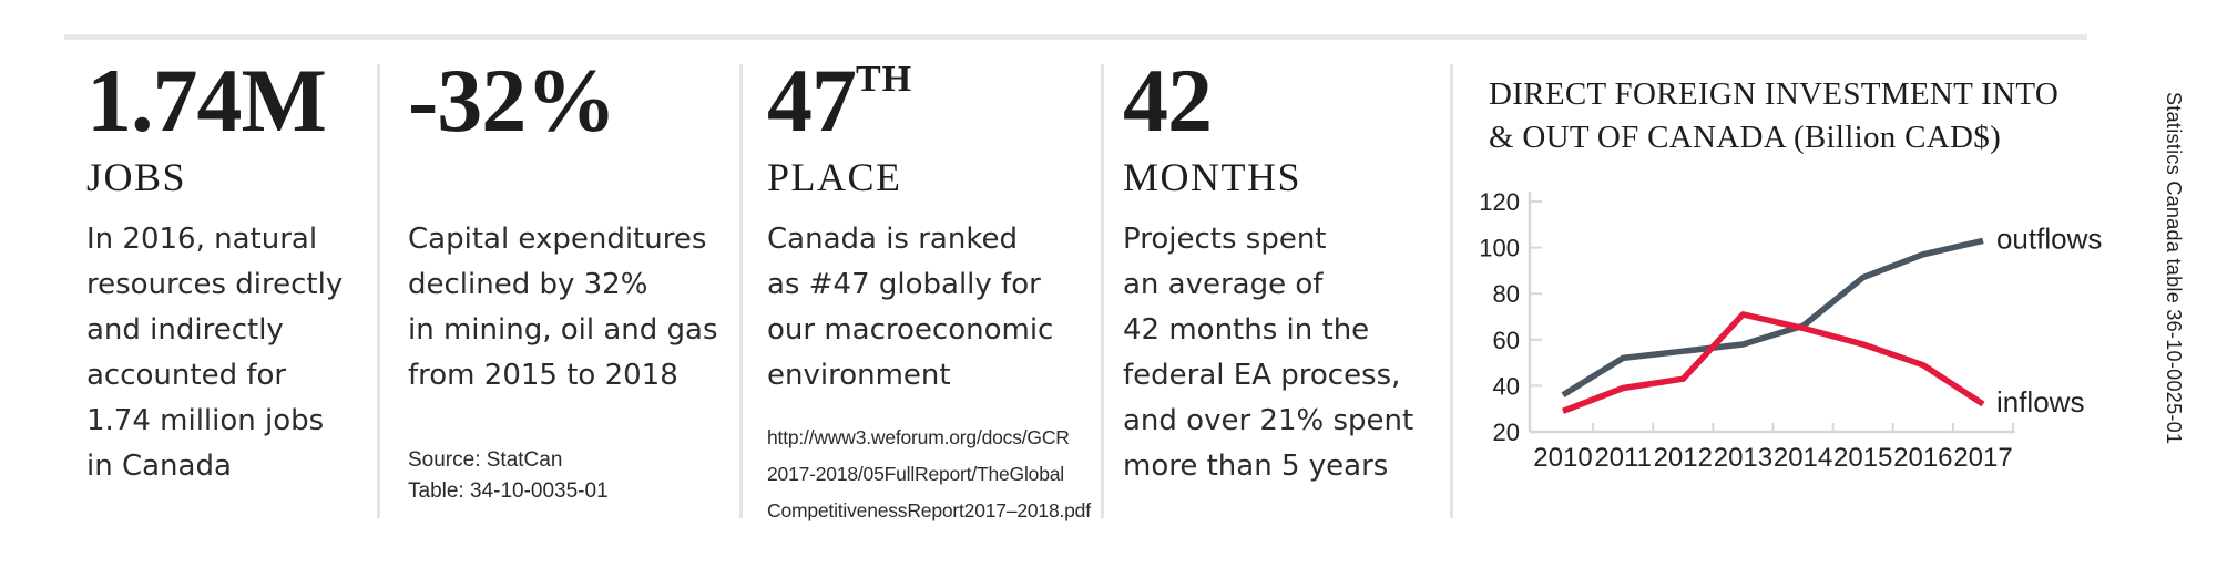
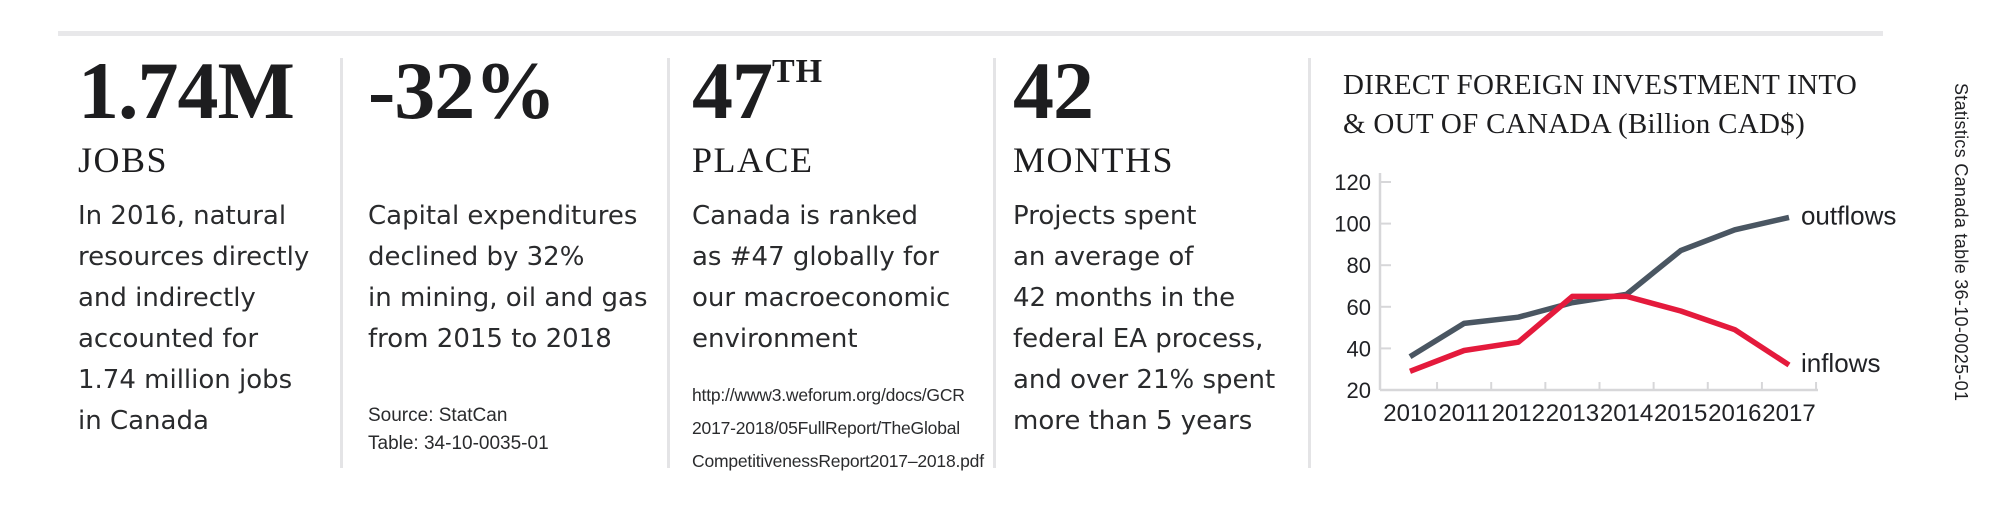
outflows/2013: 58 -> 62
inflows/2013: 71 -> 65
